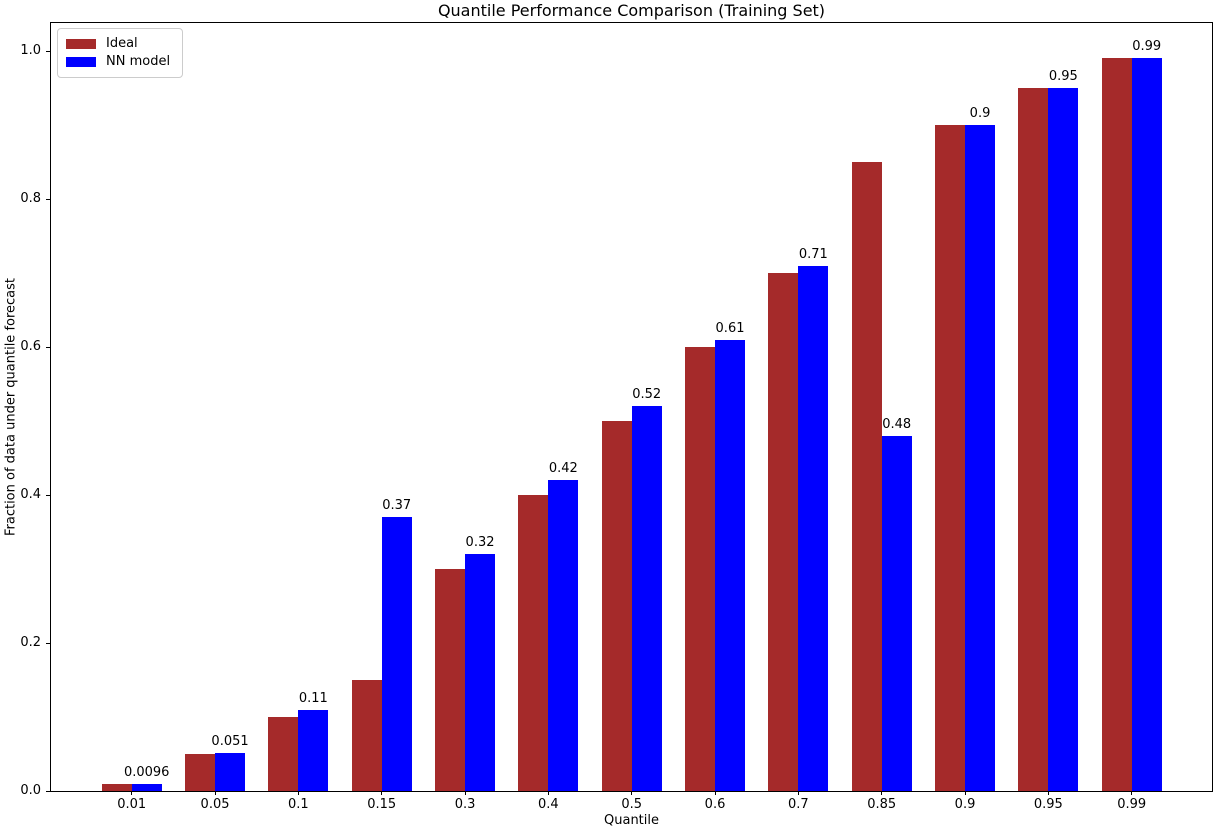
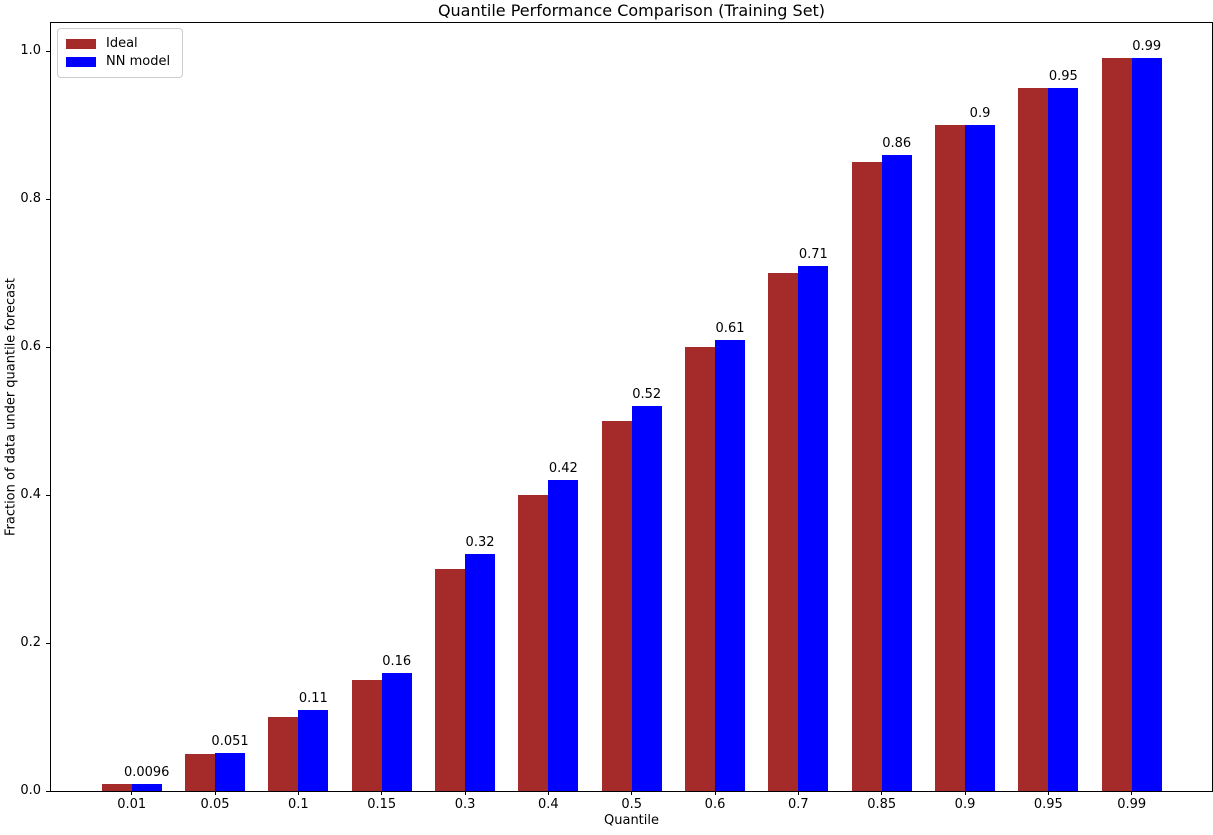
NN model/0.15: 0.37 -> 0.16
NN model/0.85: 0.48 -> 0.86
